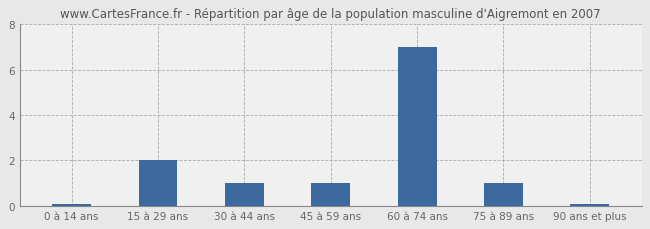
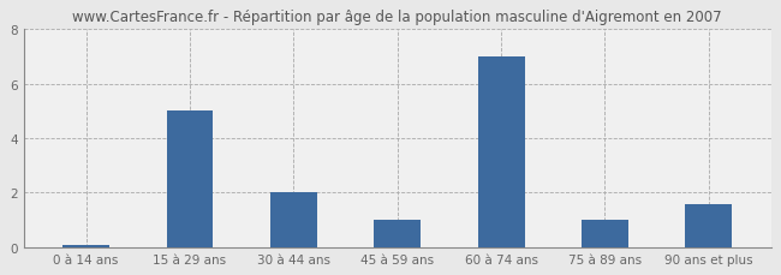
15 à 29 ans: 2.00 -> 5.00
30 à 44 ans: 1.00 -> 2.00
90 ans et plus: 0.07 -> 1.60
